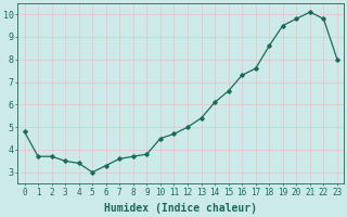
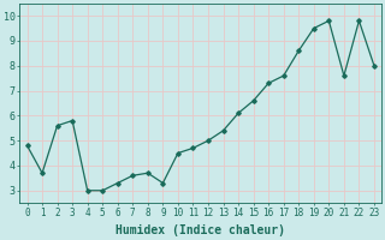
2: 3.7 -> 5.6
3: 3.5 -> 5.8
4: 3.4 -> 3.0
9: 3.8 -> 3.3
21: 10.1 -> 7.6
